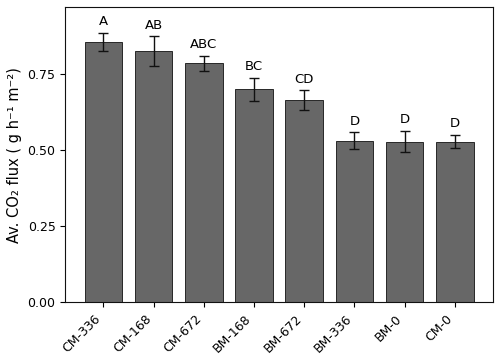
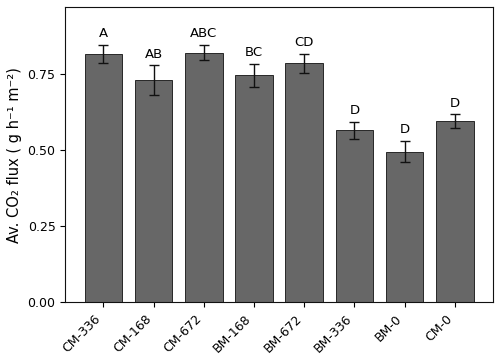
CM-336: 0.855 -> 0.815
CM-168: 0.825 -> 0.730
CM-672: 0.785 -> 0.820
BM-168: 0.700 -> 0.745
BM-672: 0.665 -> 0.785
BM-336: 0.530 -> 0.565
BM-0: 0.528 -> 0.495
CM-0: 0.528 -> 0.595
